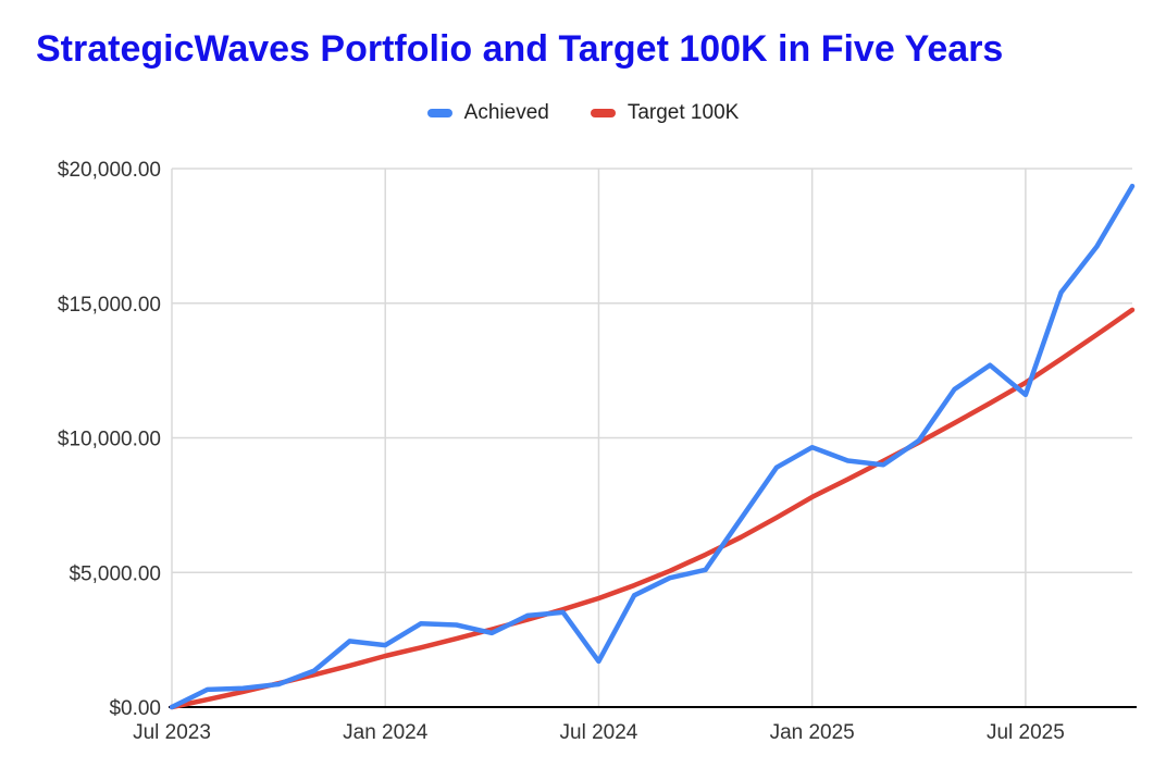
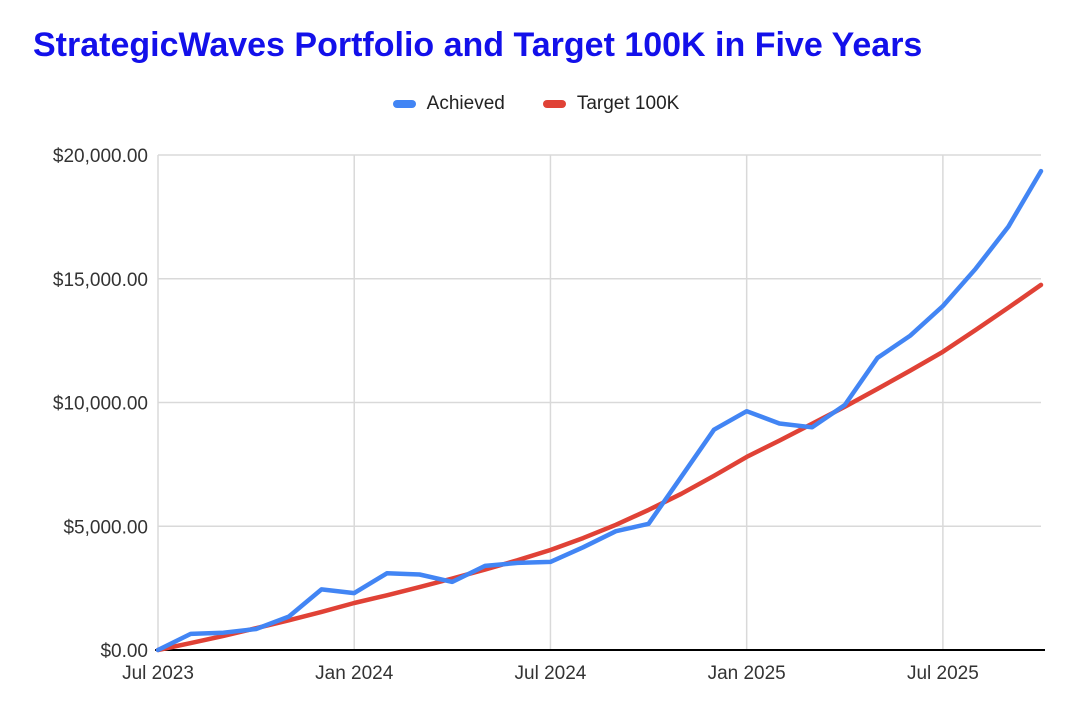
Achieved/Jul 2024: $1700 -> $3600
Achieved/Jul 2025: $11600 -> $13900
